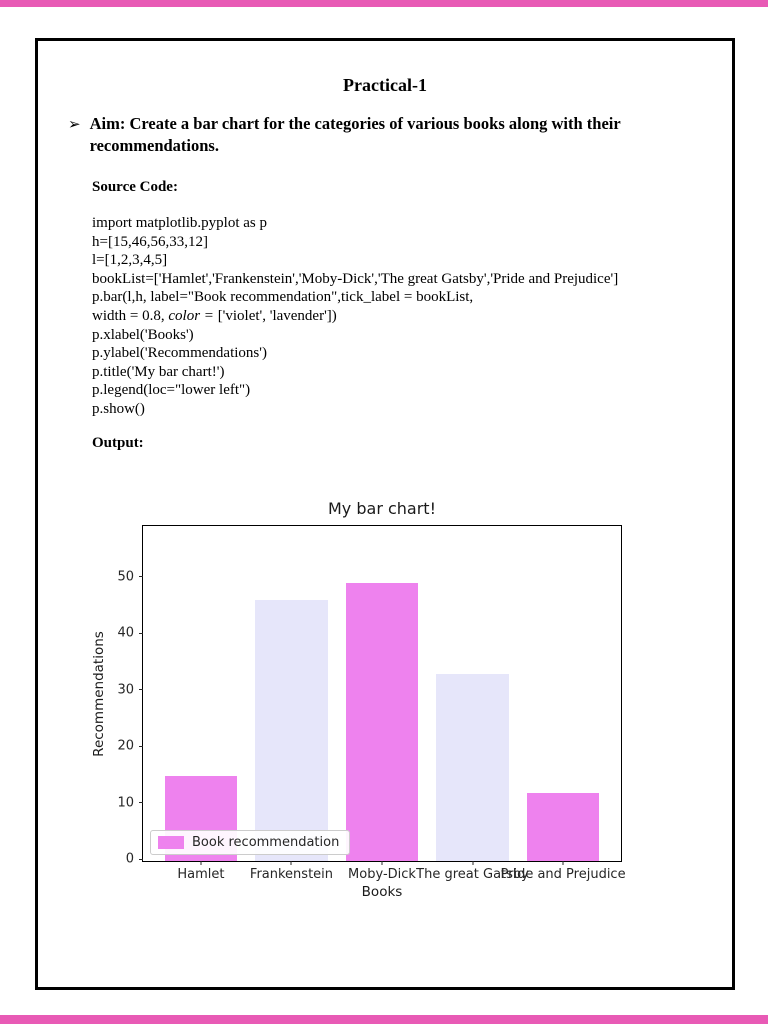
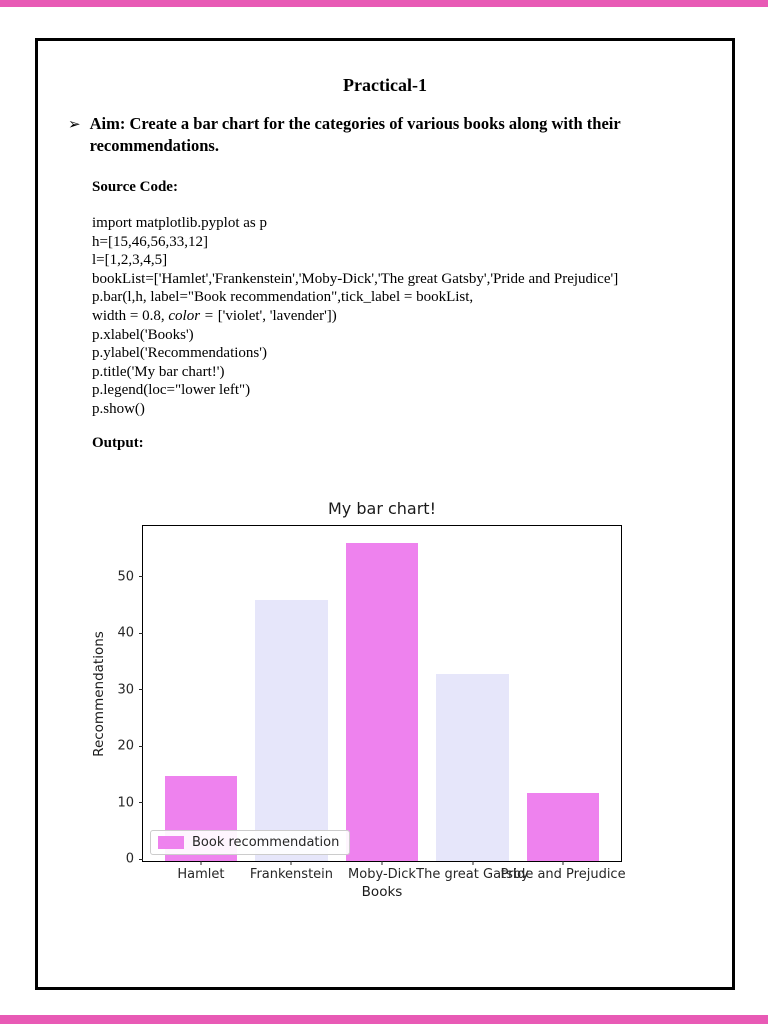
Moby-Dick: 49 -> 56
